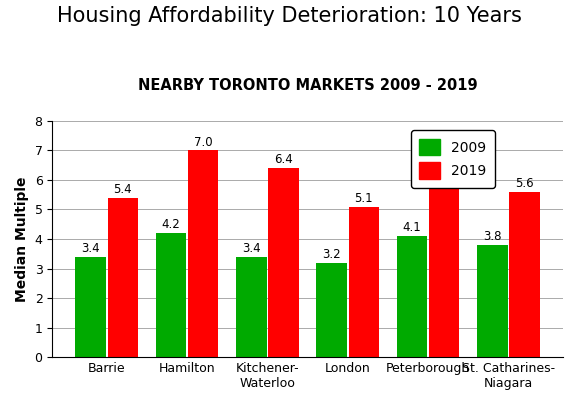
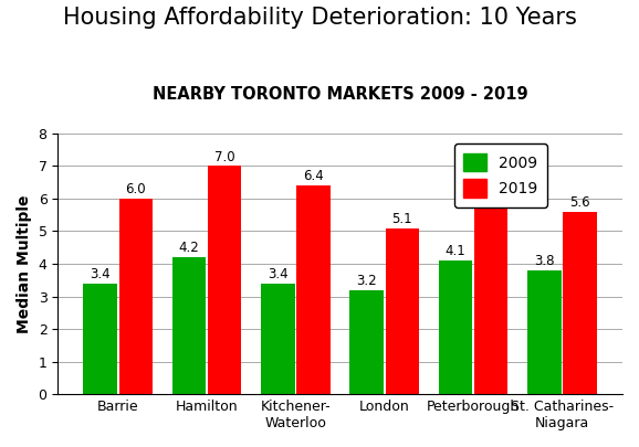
2019/Barrie: 5.4 -> 6.0
